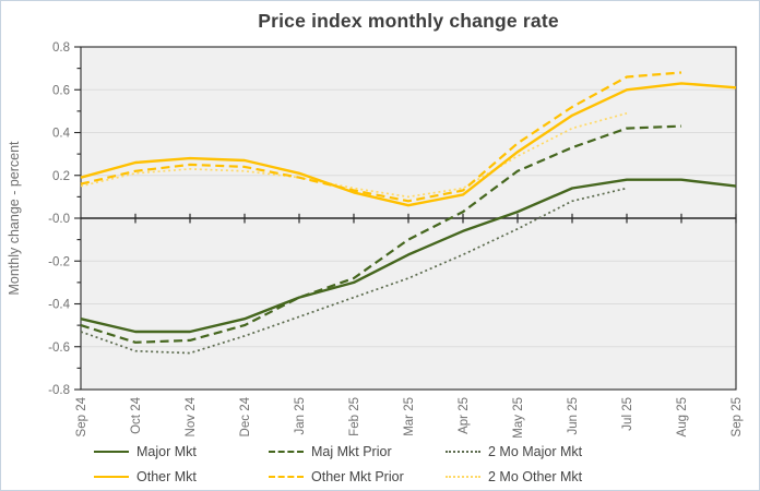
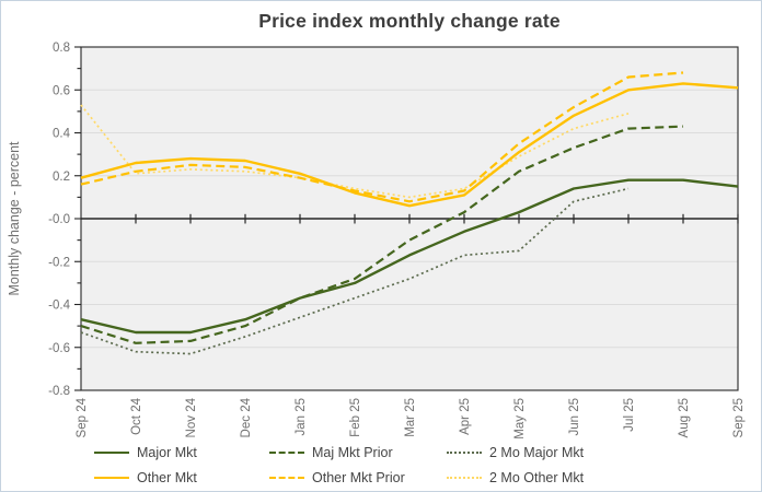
2 Mo Other Mkt/Sep 24: 0.15 -> 0.53
2 Mo Major Mkt/May 25: -0.05 -> -0.15
